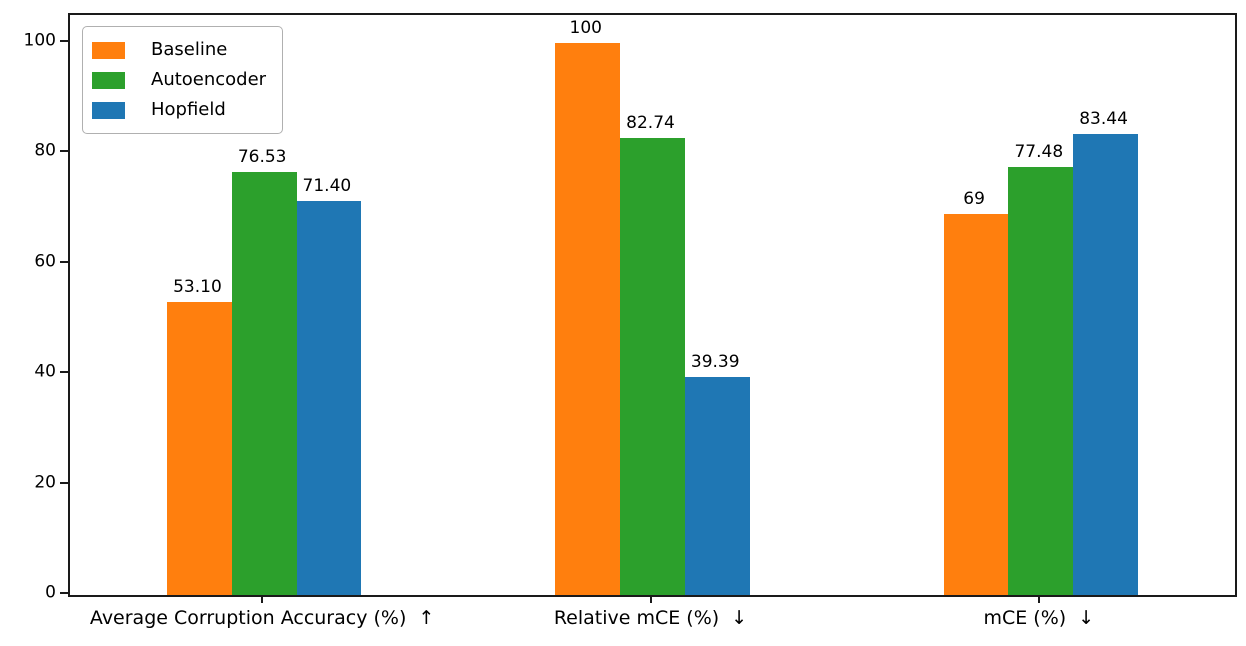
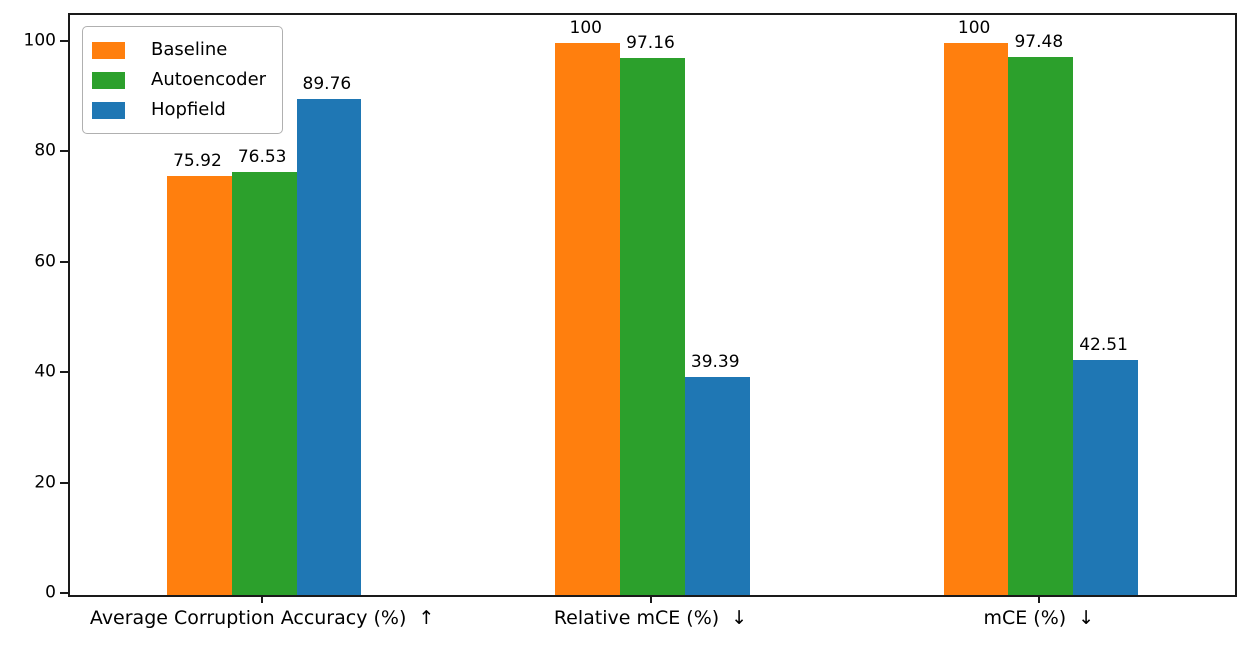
Baseline/Average Corruption Accuracy (%) ↑: 53.10 -> 75.92
Hopfield/Average Corruption Accuracy (%) ↑: 71.40 -> 89.76
Autoencoder/Relative mCE (%) ↓: 82.74 -> 97.16
Baseline/mCE (%) ↓: 69 -> 100
Autoencoder/mCE (%) ↓: 77.48 -> 97.48
Hopfield/mCE (%) ↓: 83.44 -> 42.51
